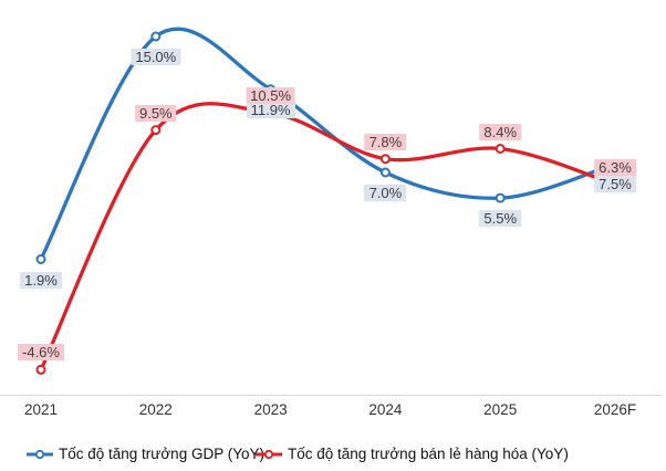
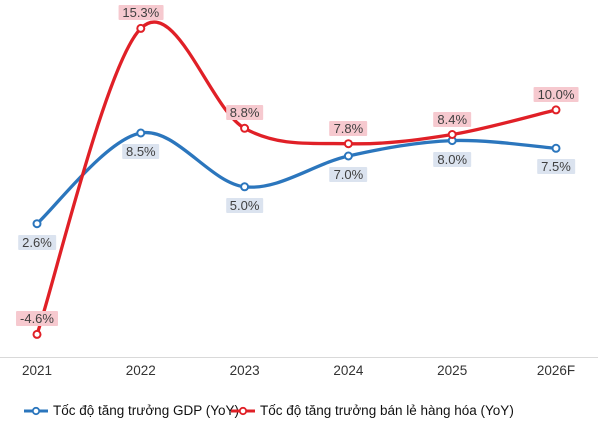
Tốc độ tăng trưởng GDP (YoY)/2021: 1.9% -> 2.6%
Tốc độ tăng trưởng GDP (YoY)/2022: 15.0% -> 8.5%
Tốc độ tăng trưởng bán lẻ hàng hóa (YoY)/2022: 9.5% -> 15.3%
Tốc độ tăng trưởng GDP (YoY)/2023: 11.9% -> 5.0%
Tốc độ tăng trưởng bán lẻ hàng hóa (YoY)/2023: 10.5% -> 8.8%
Tốc độ tăng trưởng GDP (YoY)/2025: 5.5% -> 8.0%
Tốc độ tăng trưởng bán lẻ hàng hóa (YoY)/2026F: 6.3% -> 10.0%
